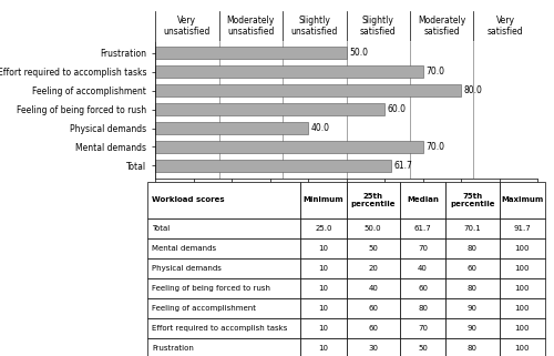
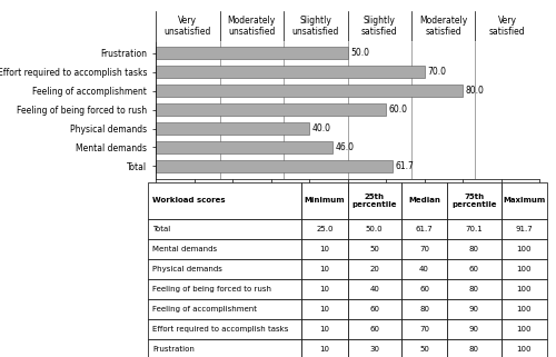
Mental demands: 70.0 -> 46.0
